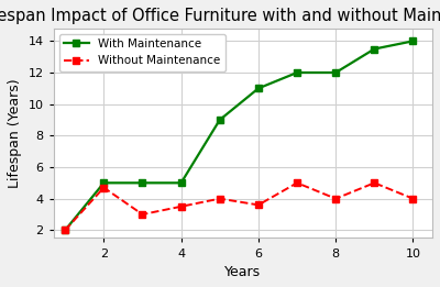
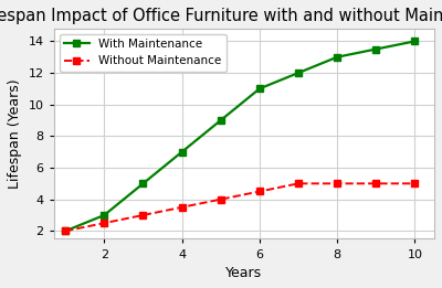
With Maintenance/2: 5.0 -> 3.0
Without Maintenance/2: 4.7 -> 2.5
With Maintenance/4: 5.0 -> 7.0
Without Maintenance/6: 3.6 -> 4.5
With Maintenance/8: 12.0 -> 13.0
Without Maintenance/8: 4.0 -> 5.0
Without Maintenance/10: 4.0 -> 5.0
